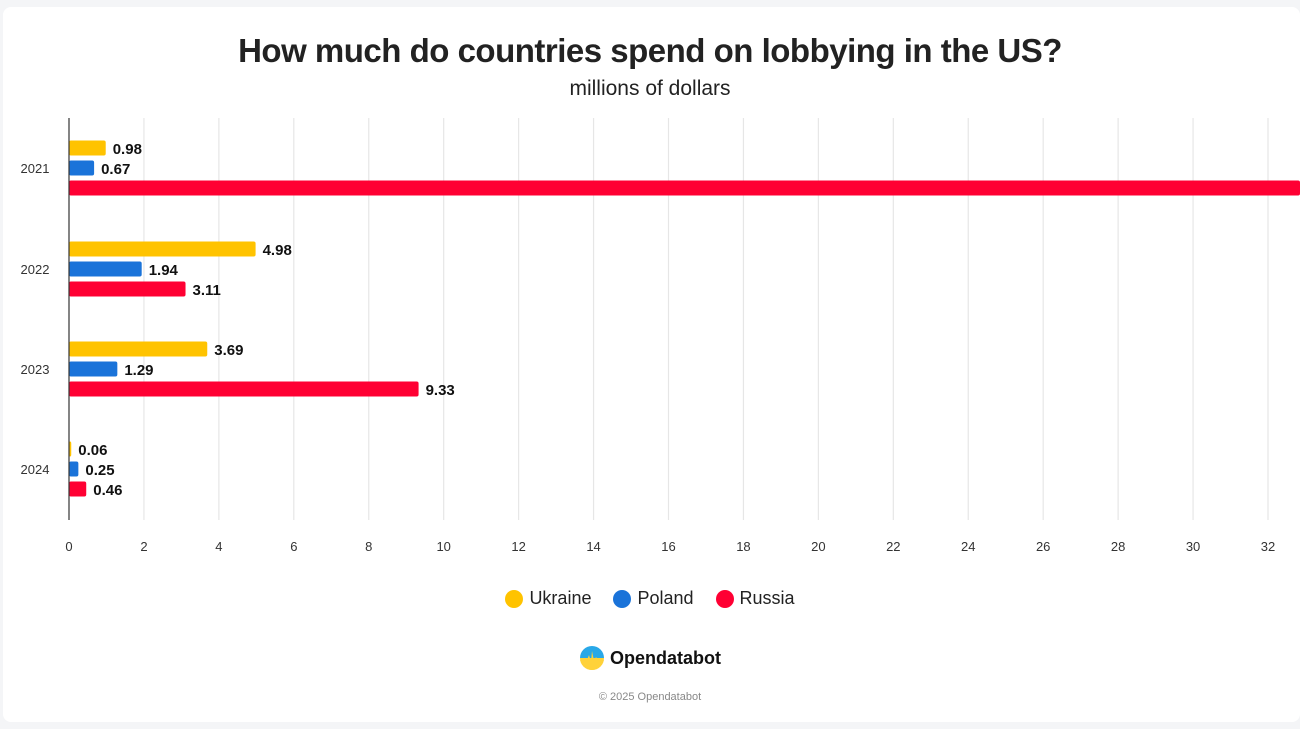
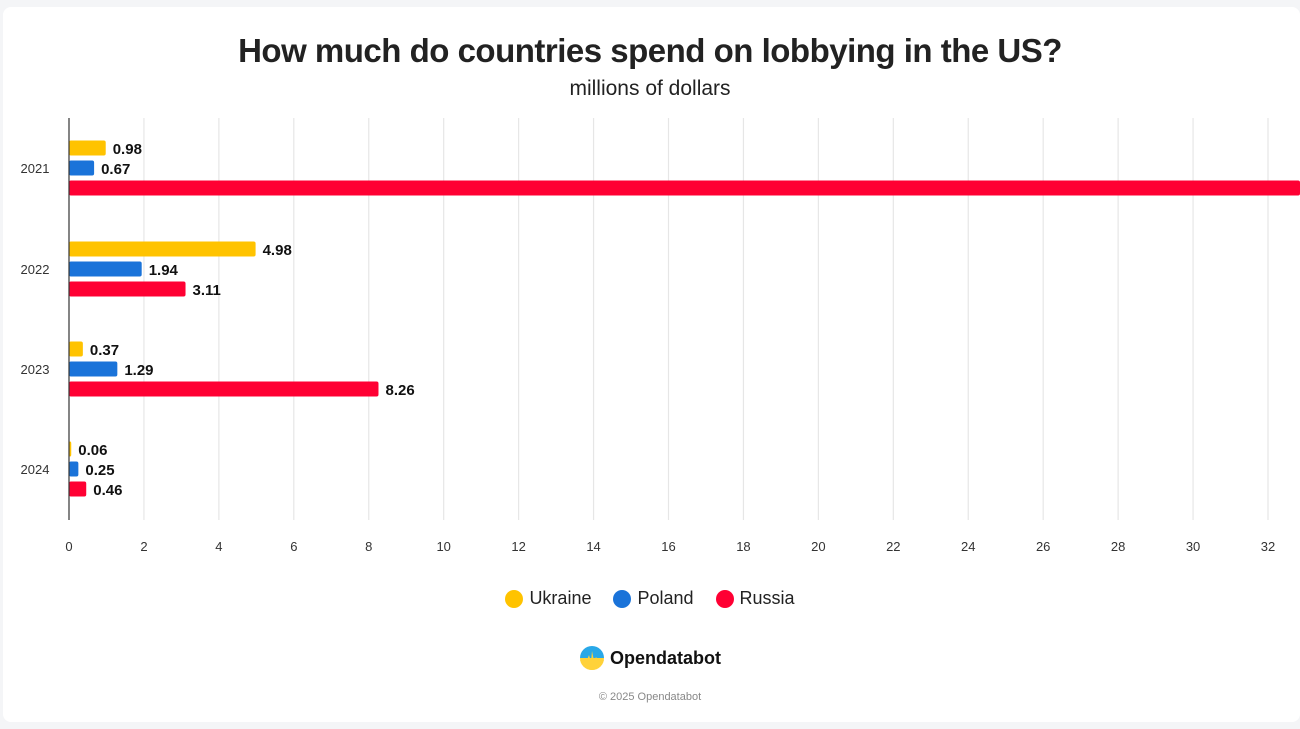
Ukraine/2023: 3.69 -> 0.37
Russia/2023: 9.33 -> 8.26
